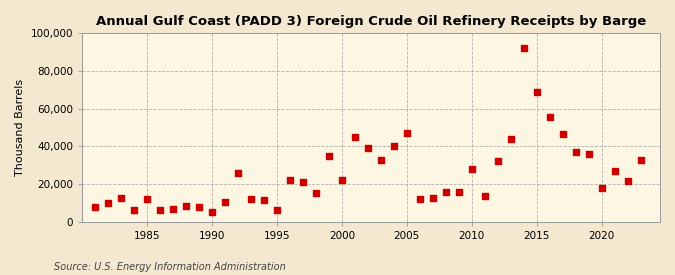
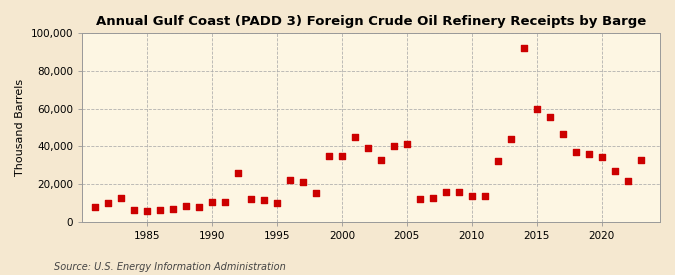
1985: 12,000 -> 6,000
1990: 5,000 -> 10,000
1995: 6,000 -> 10,000
2000: 22,000 -> 35,000
2005: 47,000 -> 41,000
2010: 28,000 -> 14,000
2015: 69,000 -> 60,000
2020: 18,000 -> 34,000
